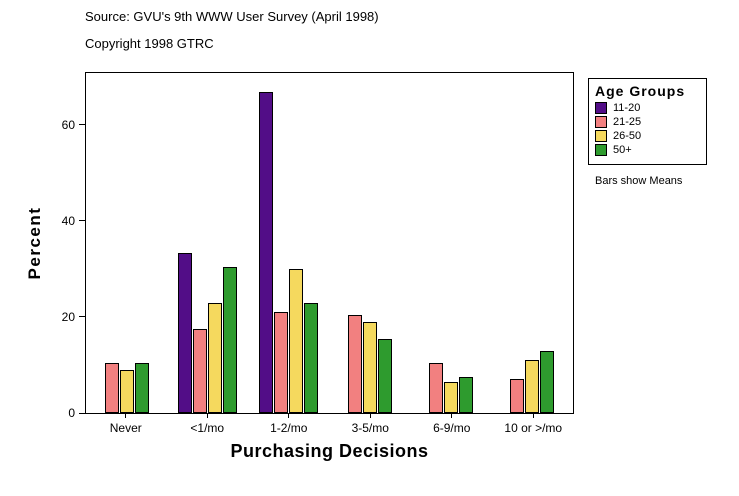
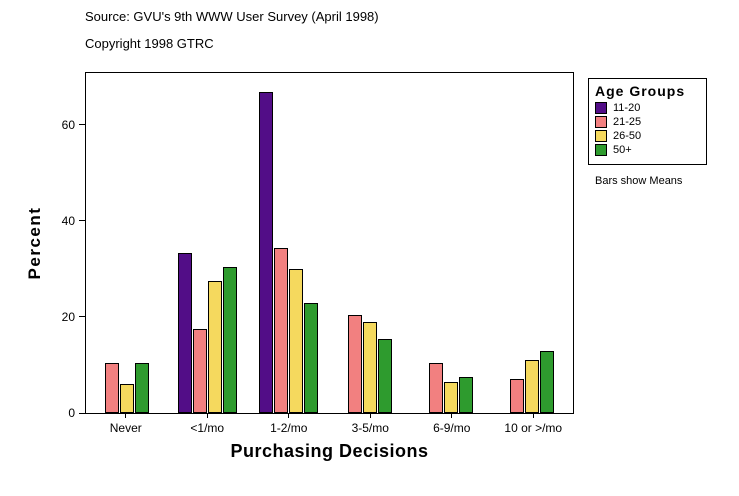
26-50/Never: 9 -> 6
26-50/<1/mo: 23 -> 28
21-25/1-2/mo: 21 -> 34
